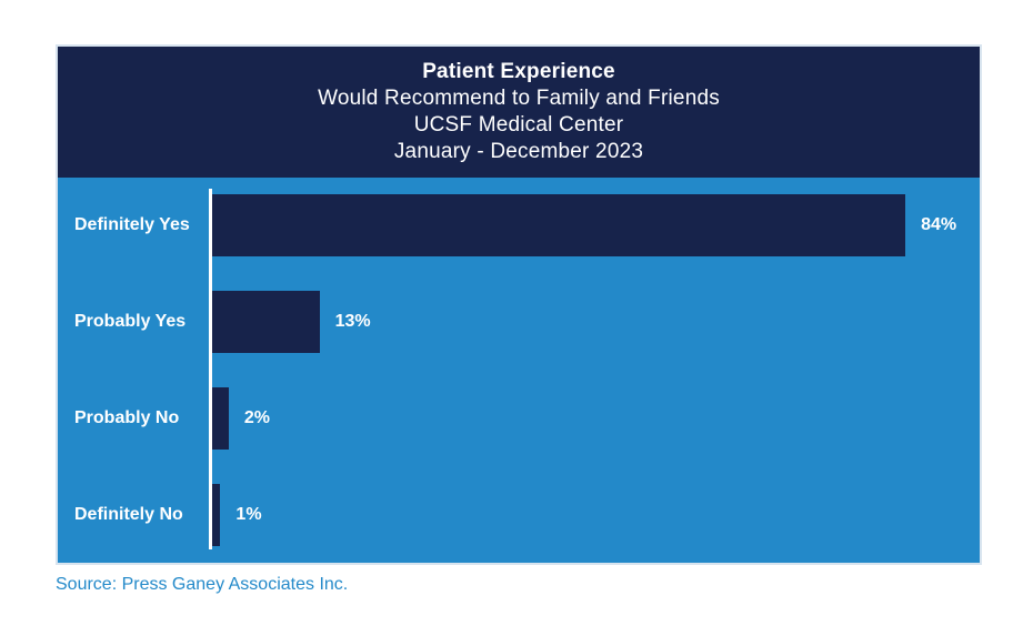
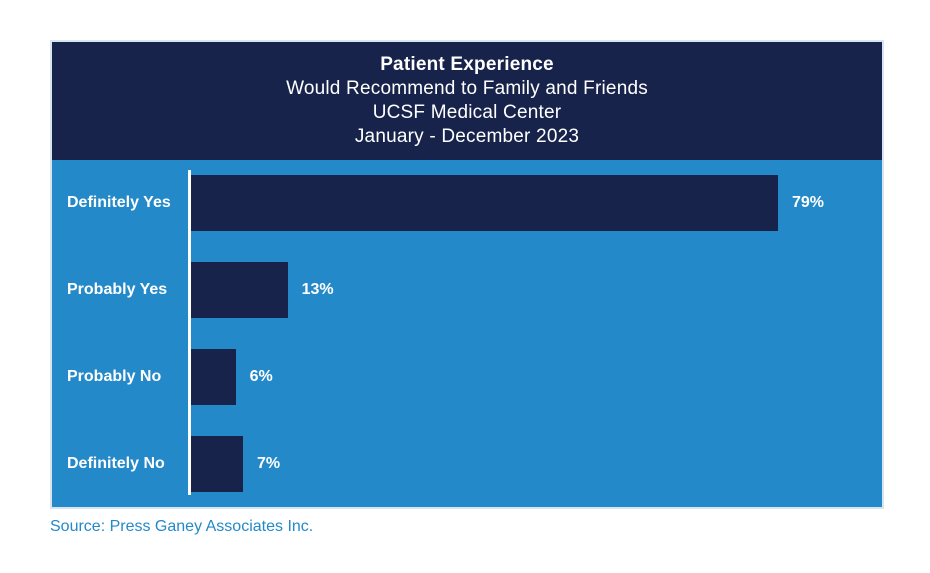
Definitely Yes: 84% -> 79%
Probably No: 2% -> 6%
Definitely No: 1% -> 7%
